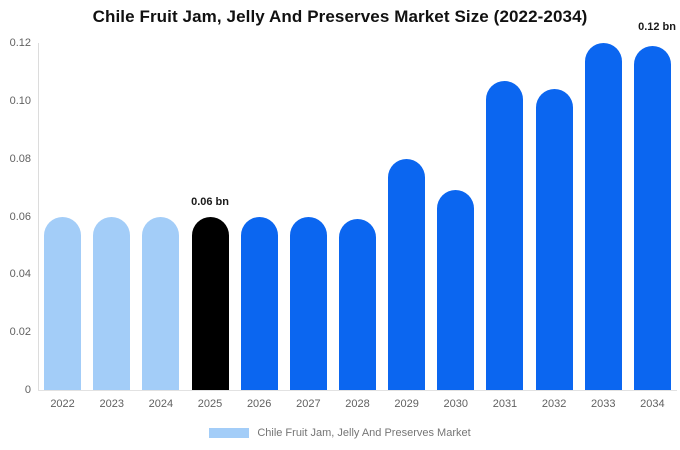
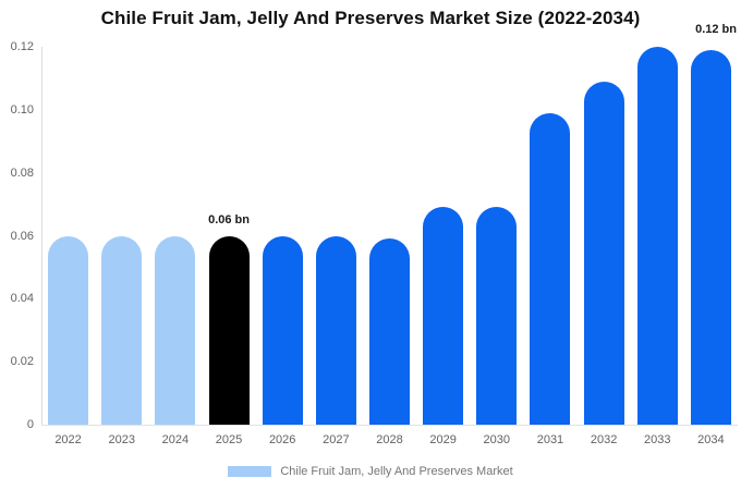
2029: 0.080 -> 0.069
2031: 0.107 -> 0.099
2032: 0.104 -> 0.109
